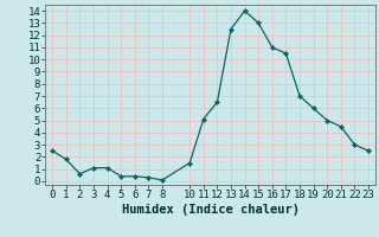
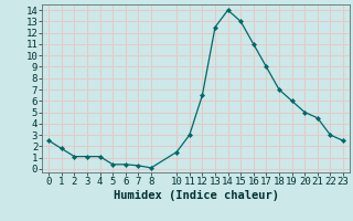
2: 0.6 -> 1.1
11: 5.1 -> 3.0
17: 10.5 -> 9.0
